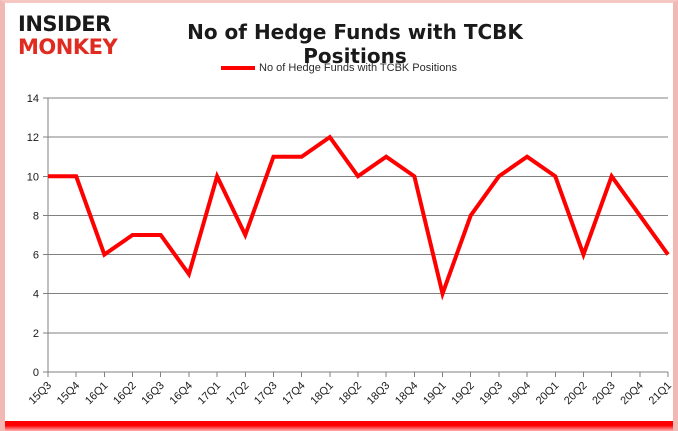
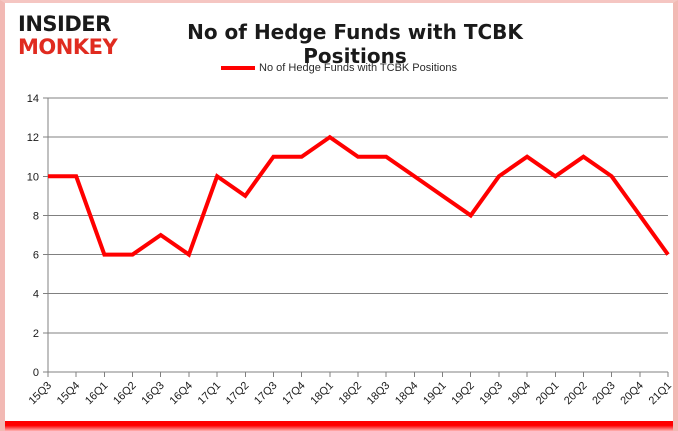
16Q2: 7 -> 6
16Q4: 5 -> 6
17Q2: 7 -> 9
18Q2: 10 -> 11
19Q1: 4 -> 9
20Q2: 6 -> 11
